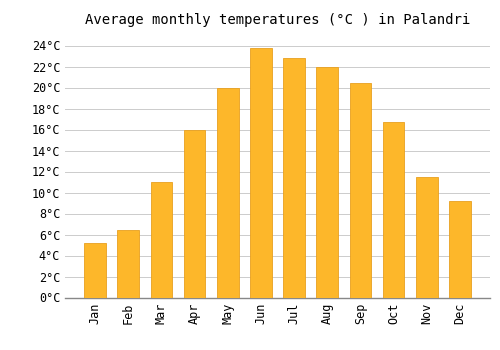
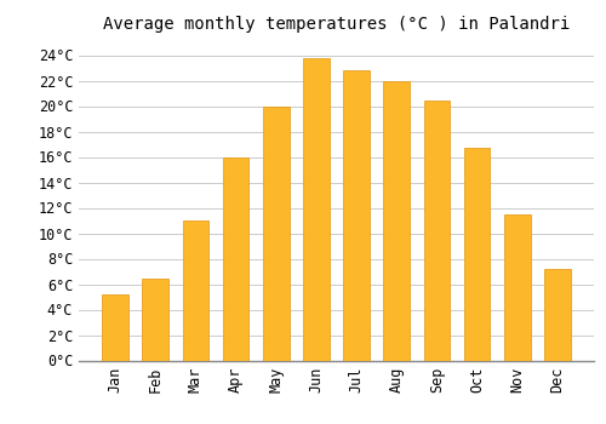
Dec: 9.2°C -> 7.2°C
